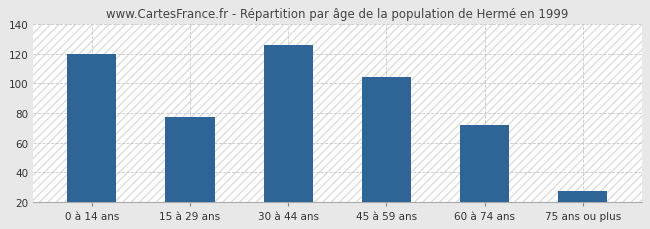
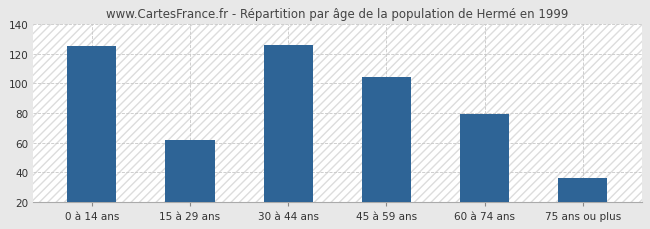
0 à 14 ans: 120 -> 125
15 à 29 ans: 77 -> 62
60 à 74 ans: 72 -> 79
75 ans ou plus: 27 -> 36
